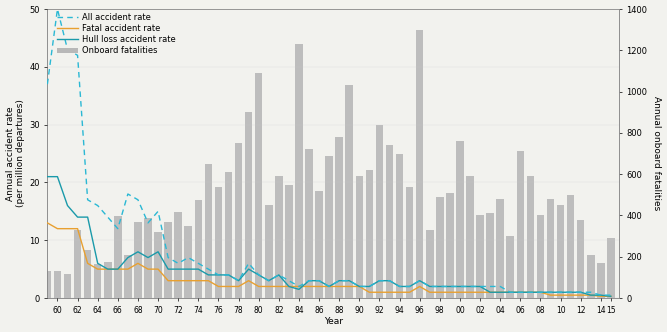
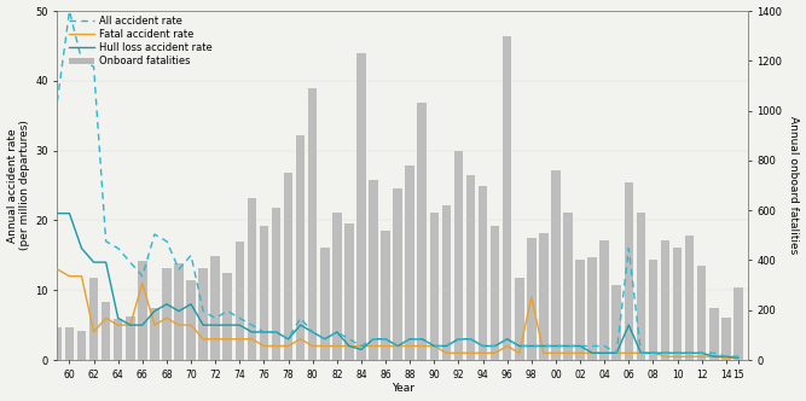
Fatal accident rate/62: 12.0 -> 4.0
Fatal accident rate/66: 5.0 -> 11.0
Fatal accident rate/98: 1.0 -> 9.0
All accident rate/06: 1.0 -> 16.0
Hull loss accident rate/06: 1.0 -> 5.0
